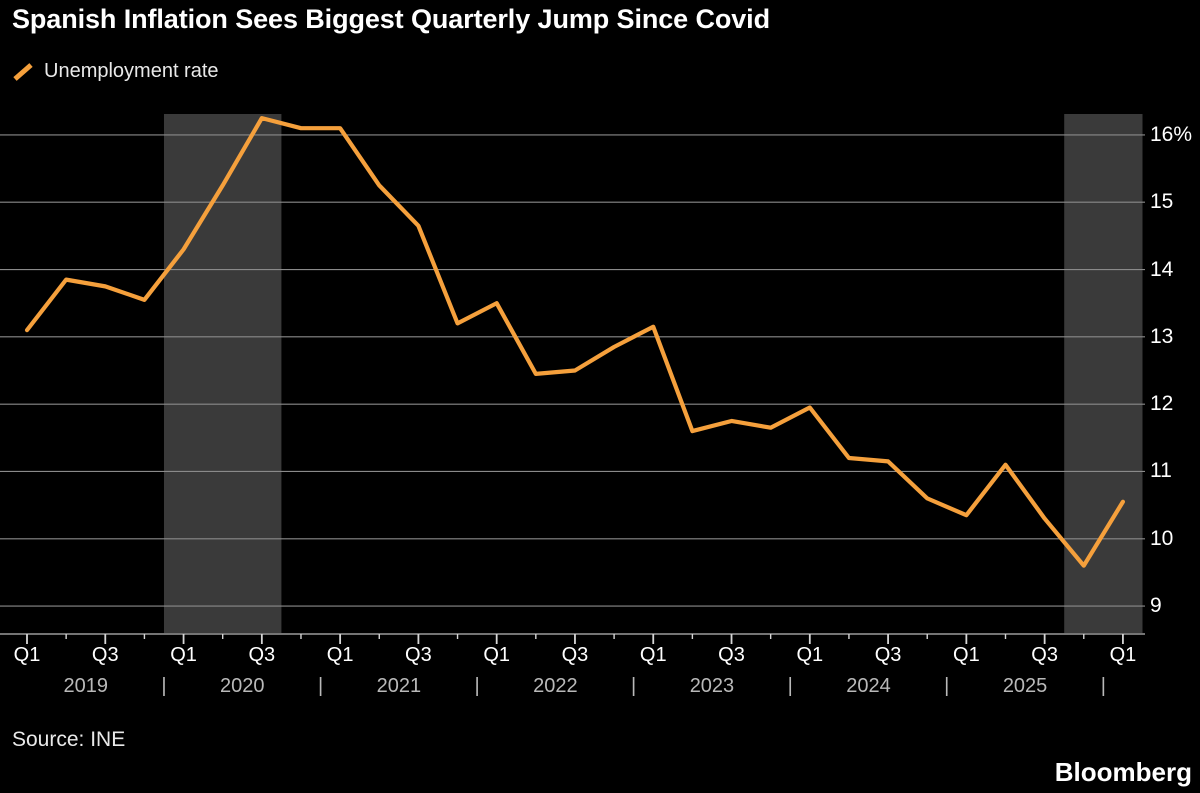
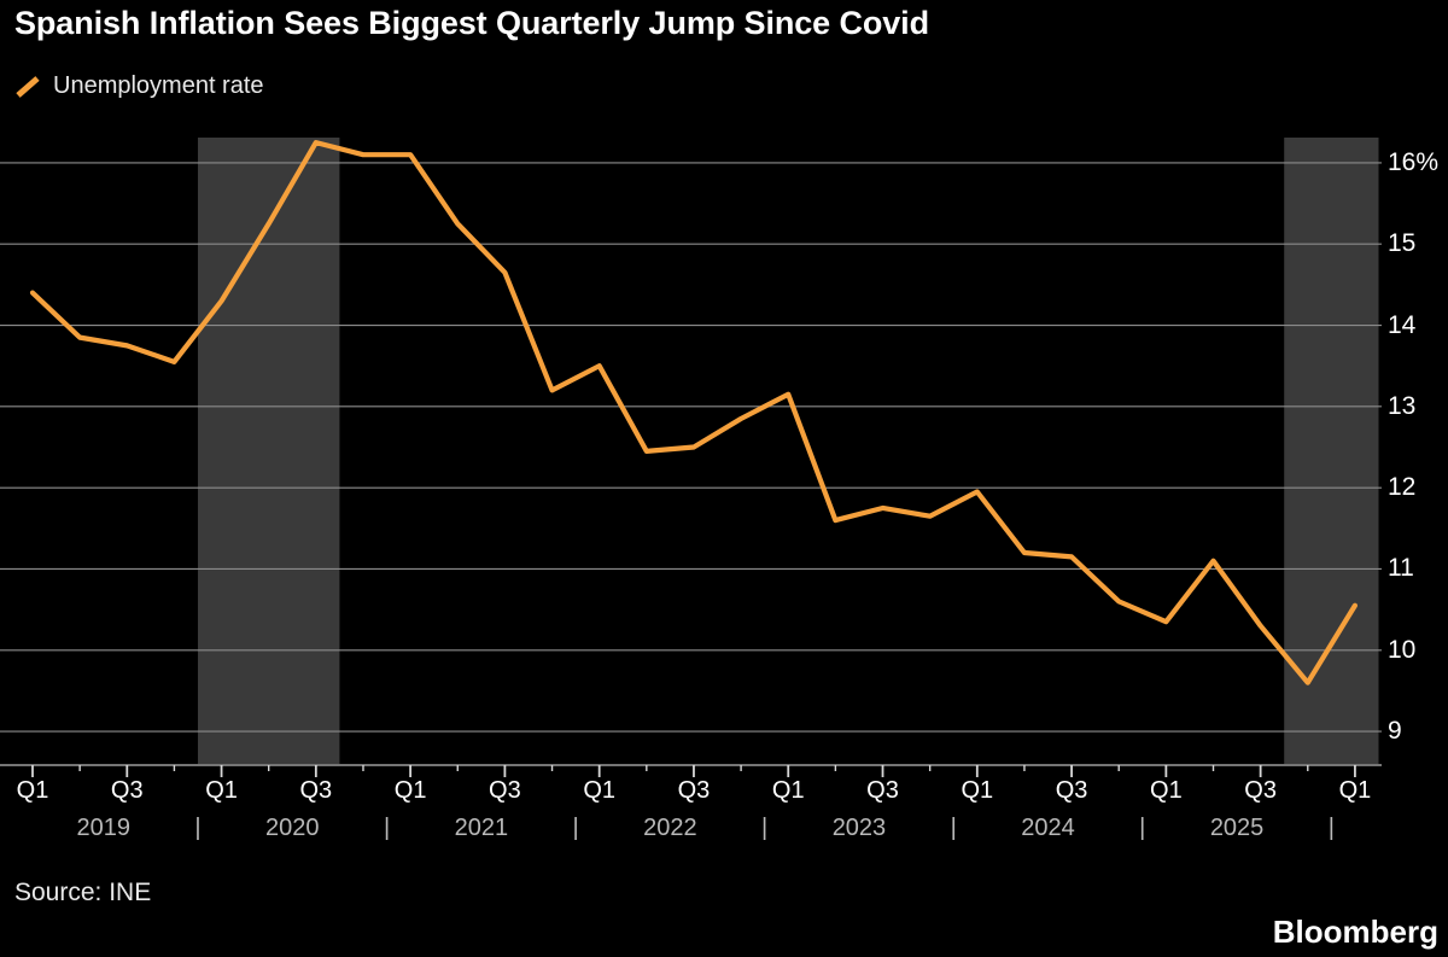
Q1 2019: 13.1% -> 14.4%
